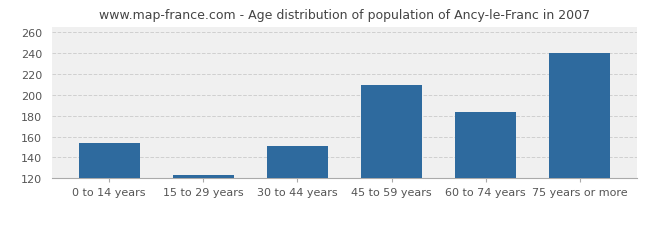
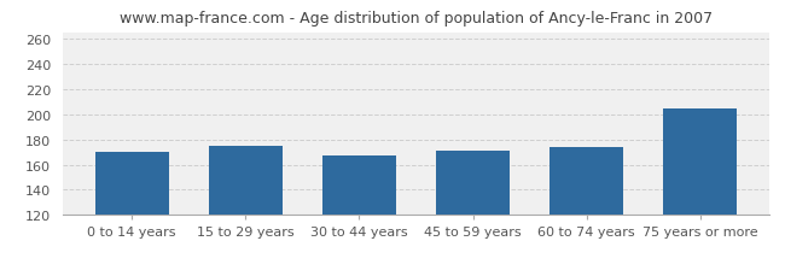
0 to 14 years: 154 -> 170
15 to 29 years: 123 -> 175
30 to 44 years: 151 -> 167
45 to 59 years: 209 -> 171
60 to 74 years: 183 -> 174
75 years or more: 240 -> 204
